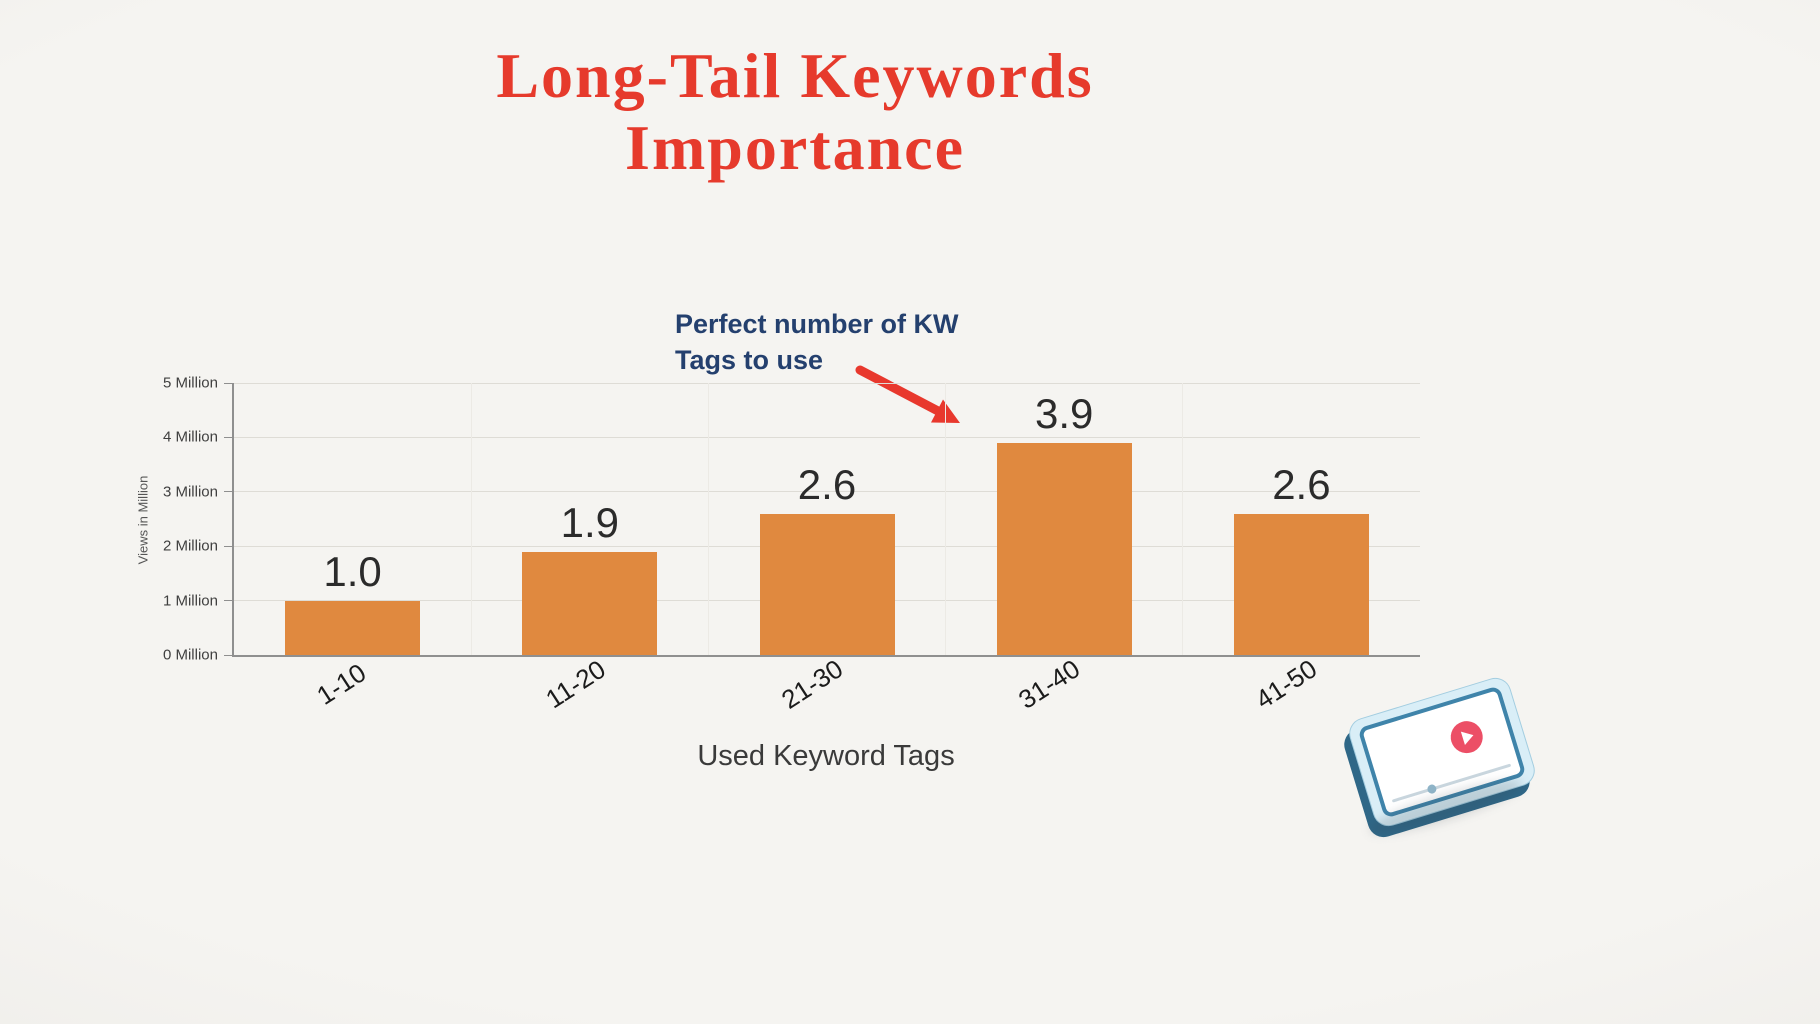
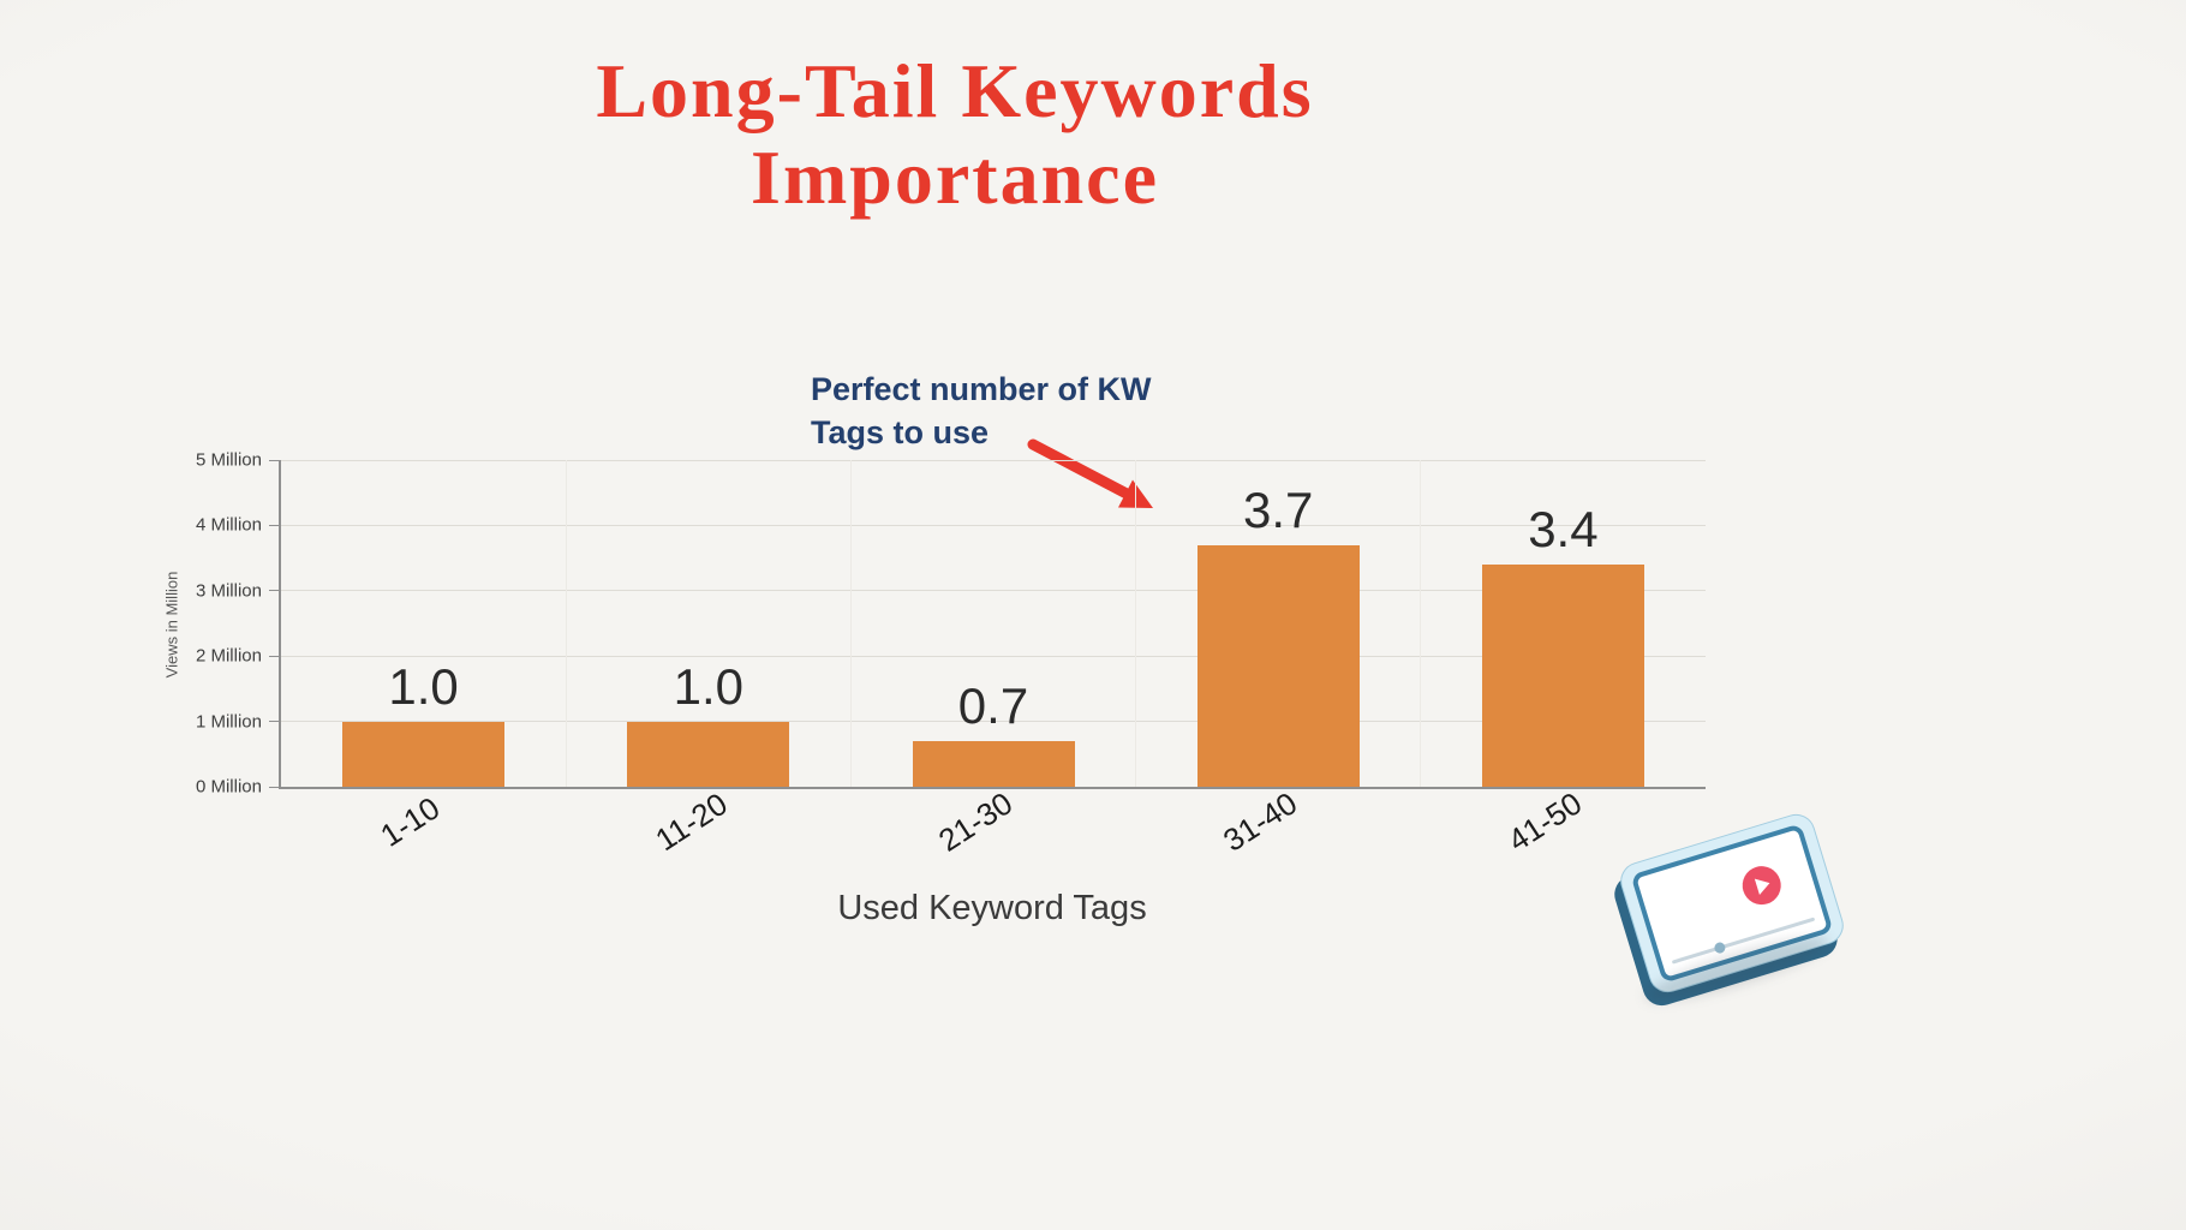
11-20: 1.9 -> 1.0
21-30: 2.6 -> 0.7
31-40: 3.9 -> 3.7
41-50: 2.6 -> 3.4
